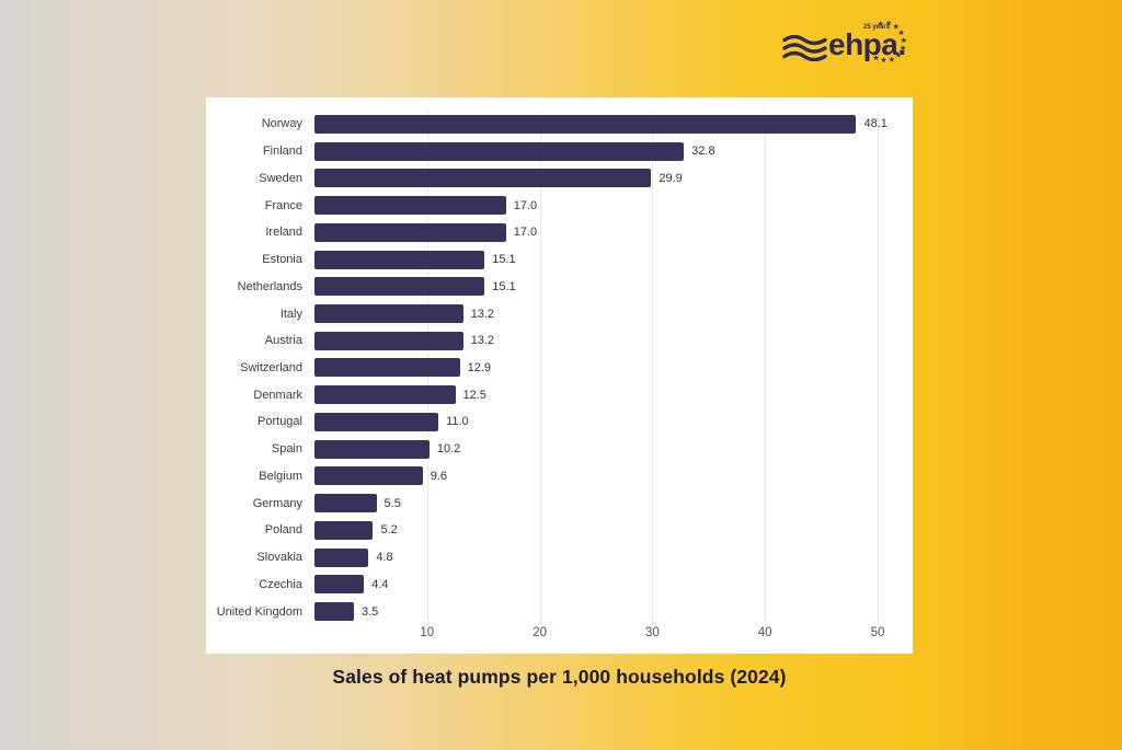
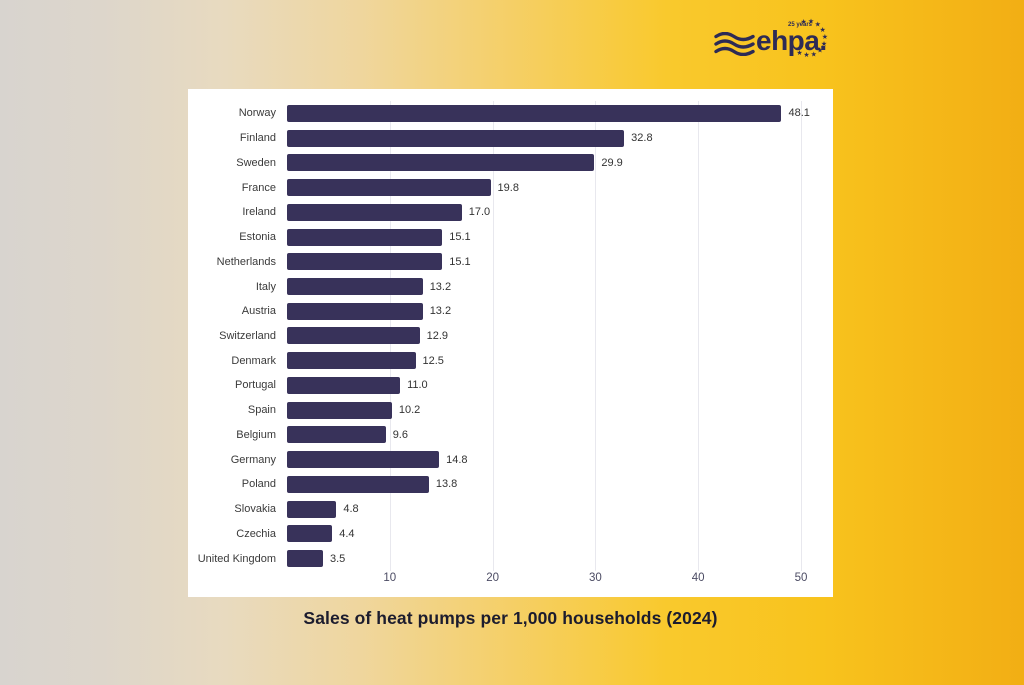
France: 17.0 -> 19.8
Germany: 5.5 -> 14.8
Poland: 5.2 -> 13.8
